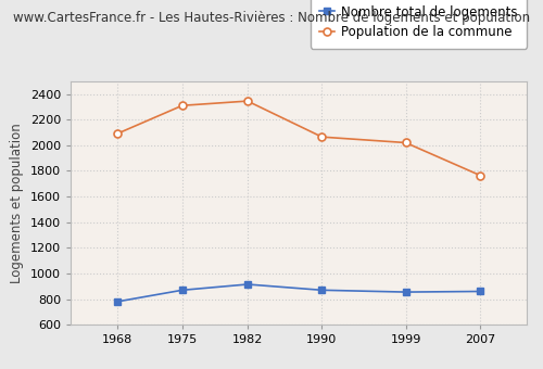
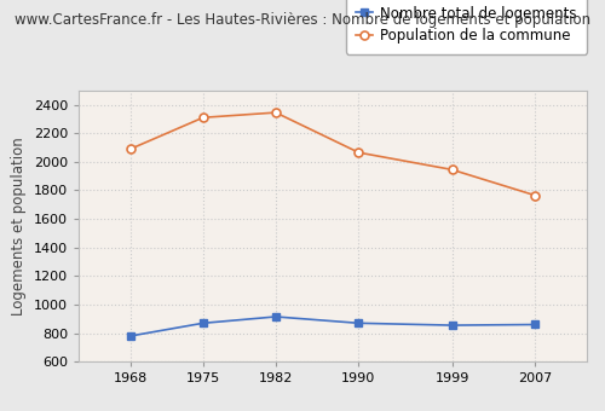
Population de la commune/1999: 2020 -> 1940
